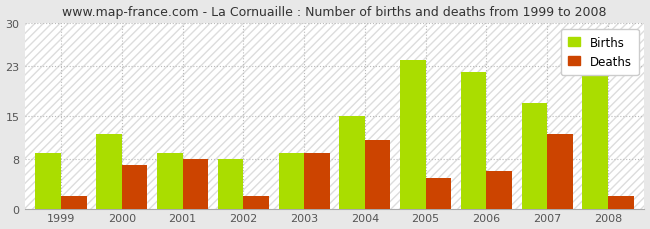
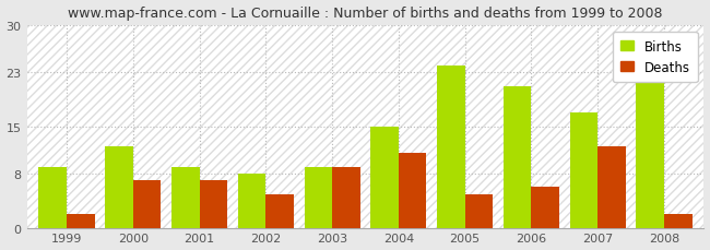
Deaths/2001: 8 -> 7
Deaths/2002: 2 -> 5
Births/2006: 22 -> 21
